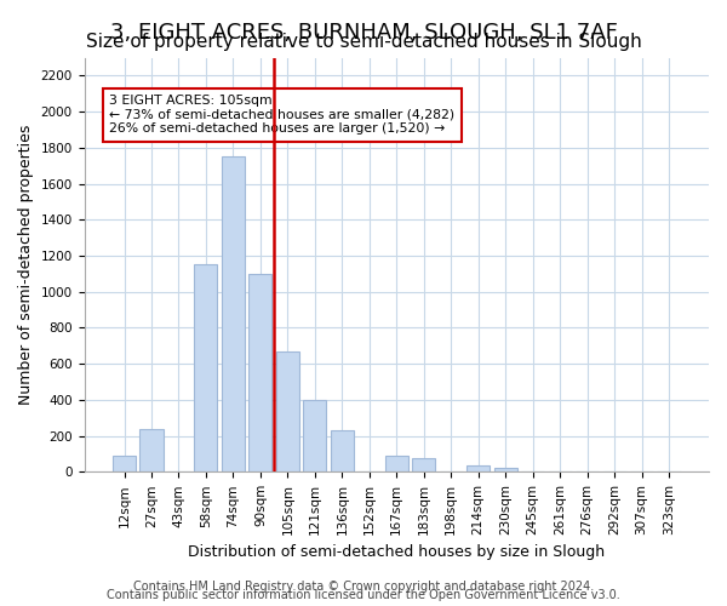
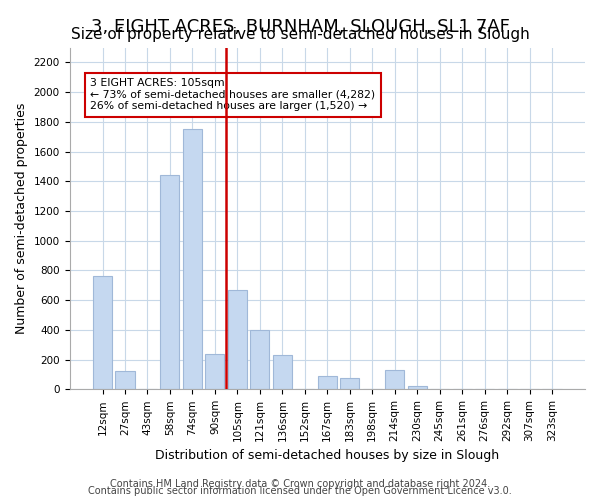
12sqm: 90 -> 760
27sqm: 240 -> 120
58sqm: 1150 -> 1440
90sqm: 1100 -> 240
214sqm: 40 -> 130
